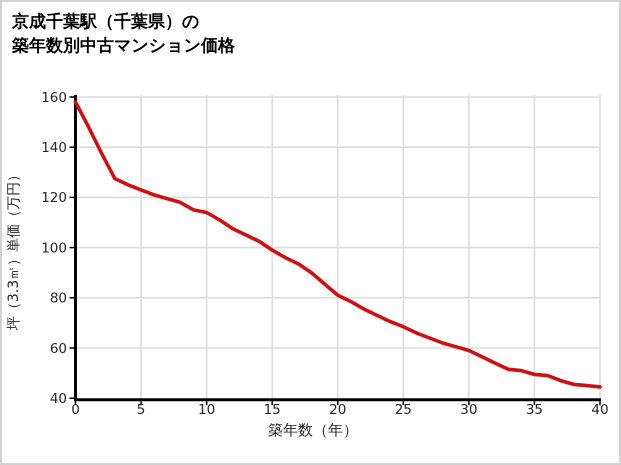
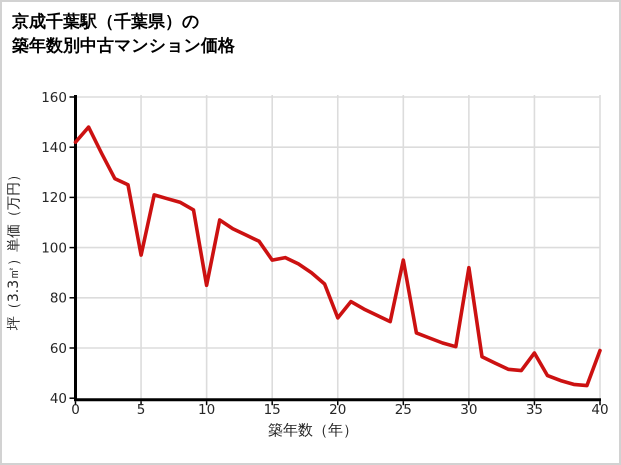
0: 158 -> 142
5: 123 -> 97
10: 114 -> 85
15: 99 -> 95
20: 81 -> 72
25: 68 -> 95
30: 59 -> 92
35: 50 -> 58
40: 44 -> 59
